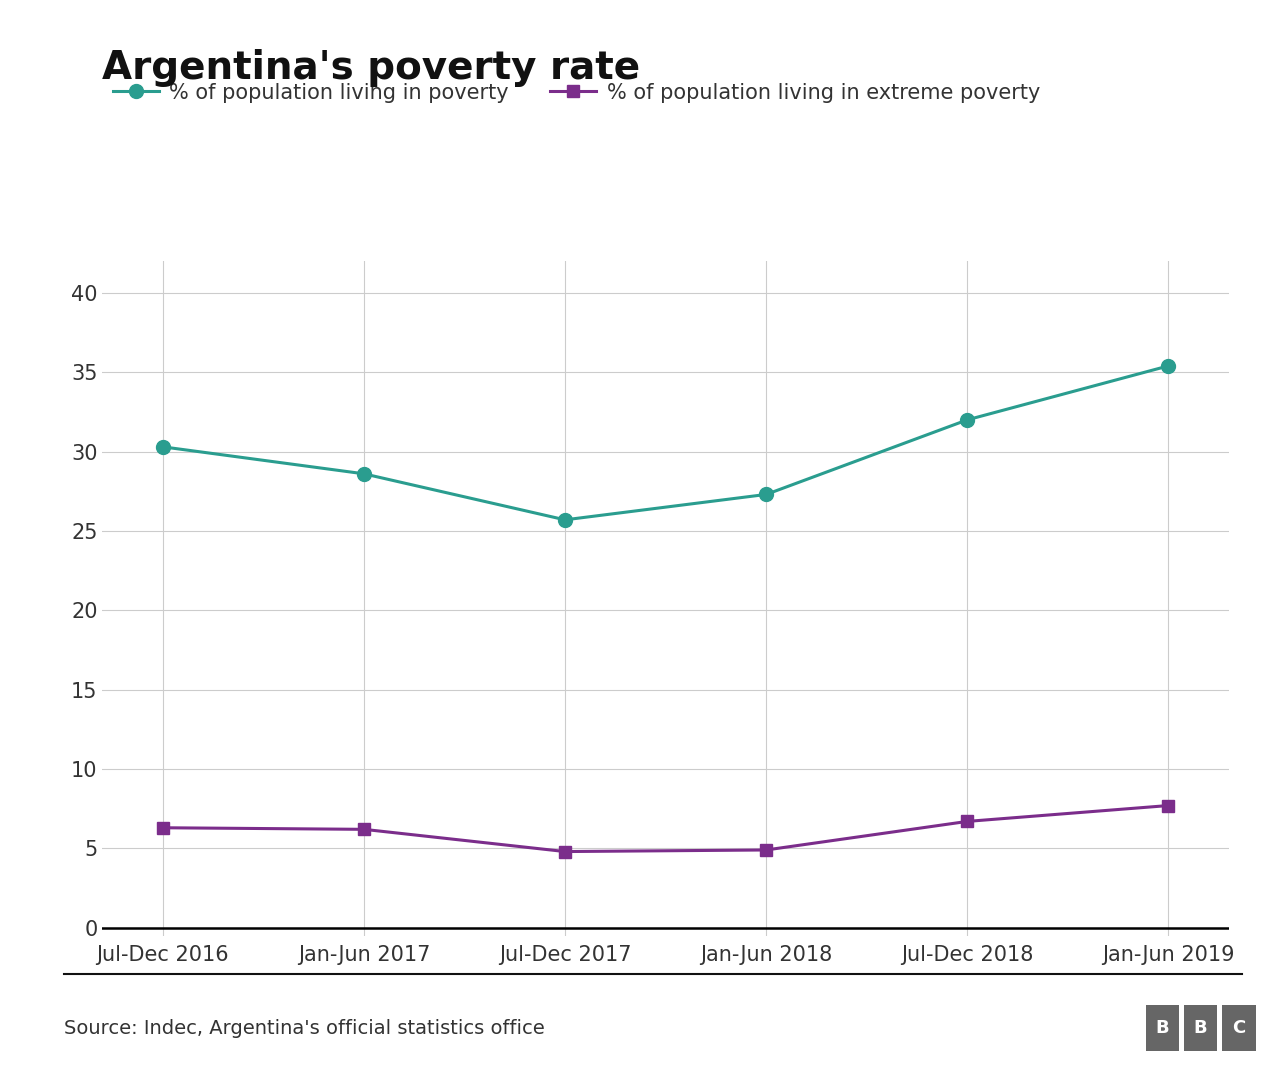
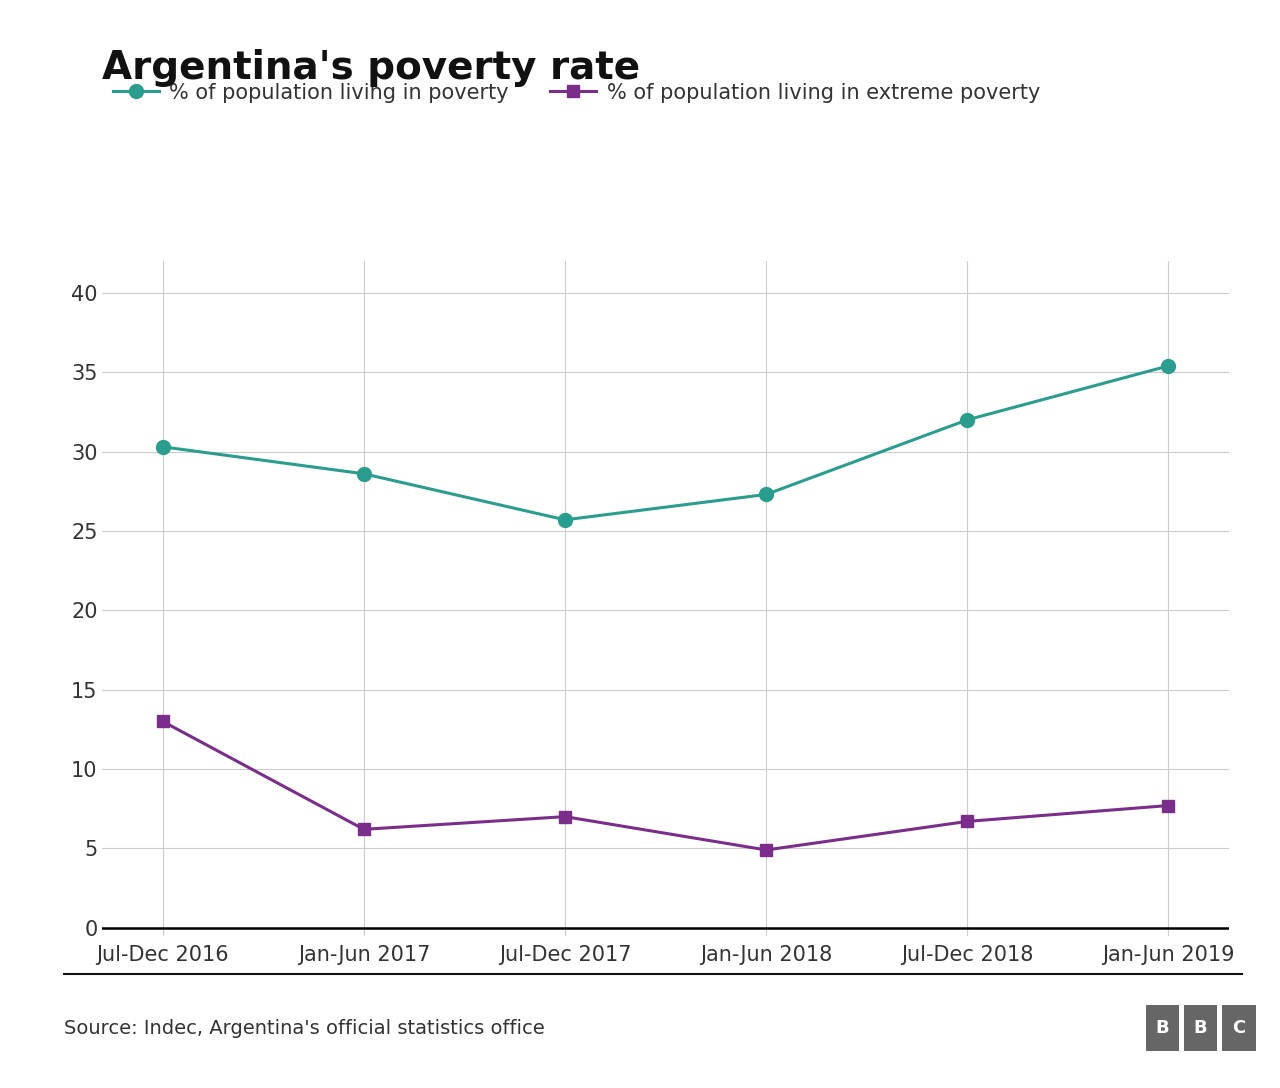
% of population living in extreme poverty/Jul-Dec 2016: 6.3 -> 13.0
% of population living in extreme poverty/Jul-Dec 2017: 4.8 -> 7.0
